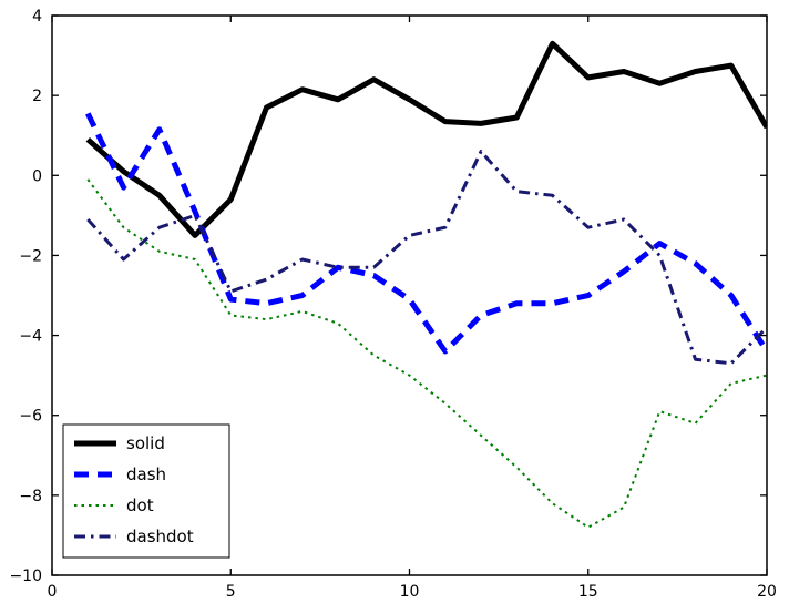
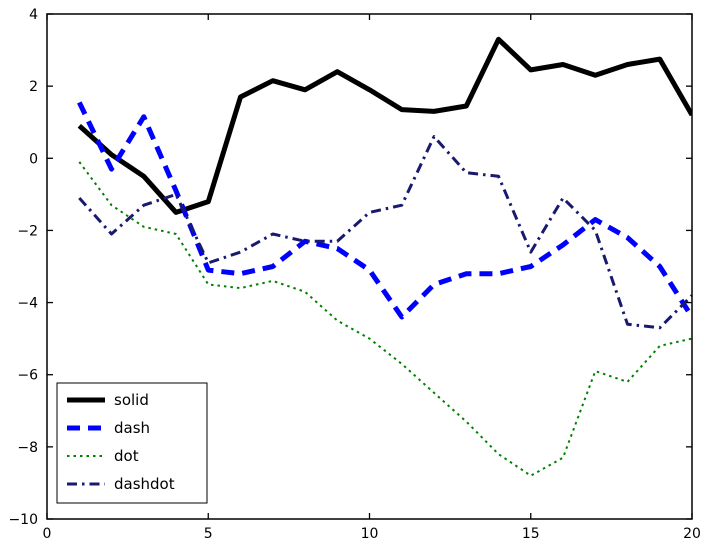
solid/5: -0.6 -> -1.2
dashdot/15: -1.3 -> -2.6
